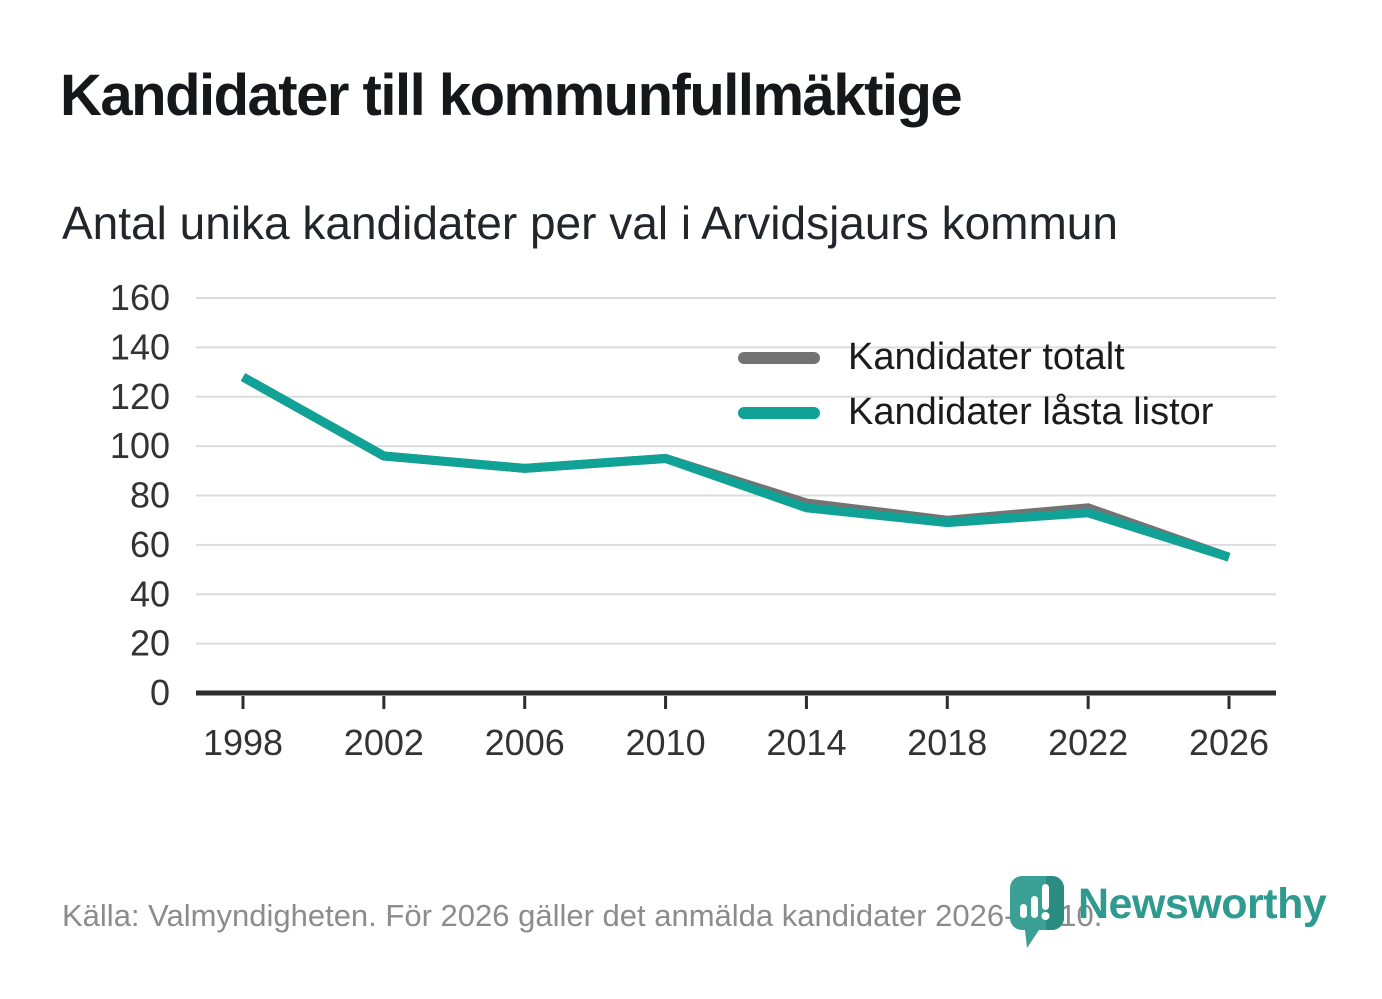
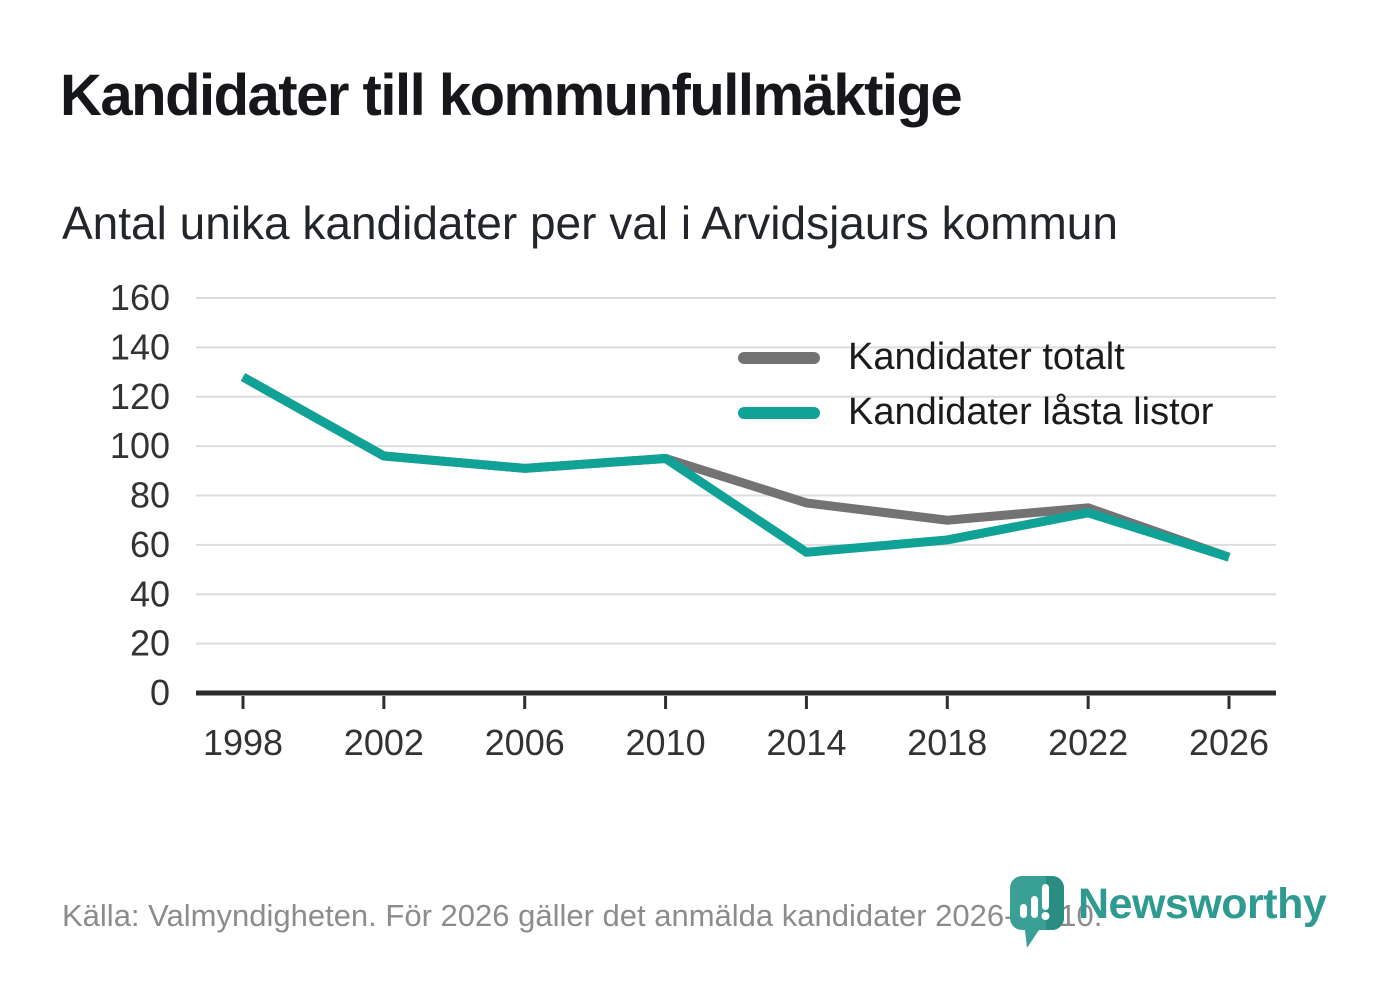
Kandidater låsta listor/2014: 75 -> 57
Kandidater låsta listor/2018: 69 -> 62
